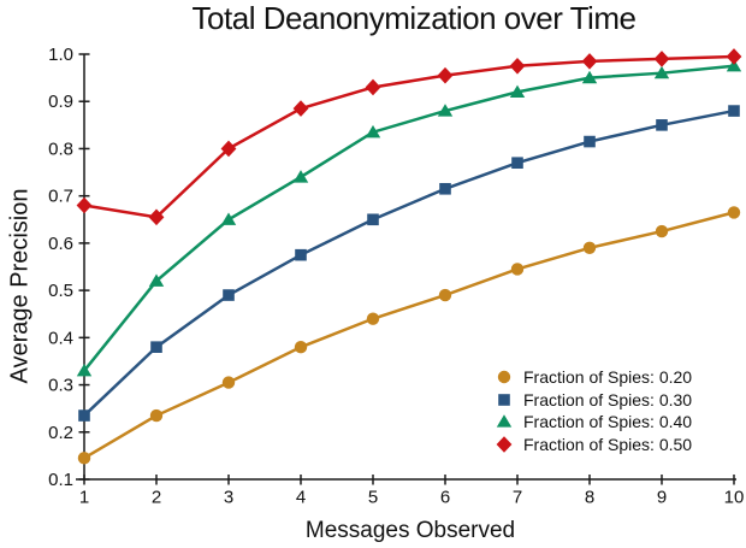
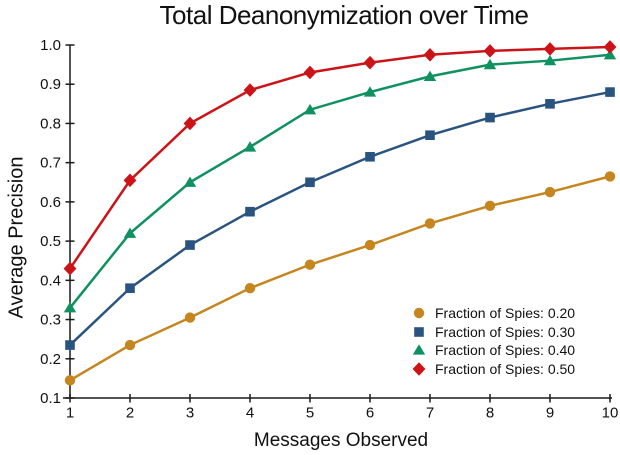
Fraction of Spies: 0.50/1: 0.68 -> 0.43
